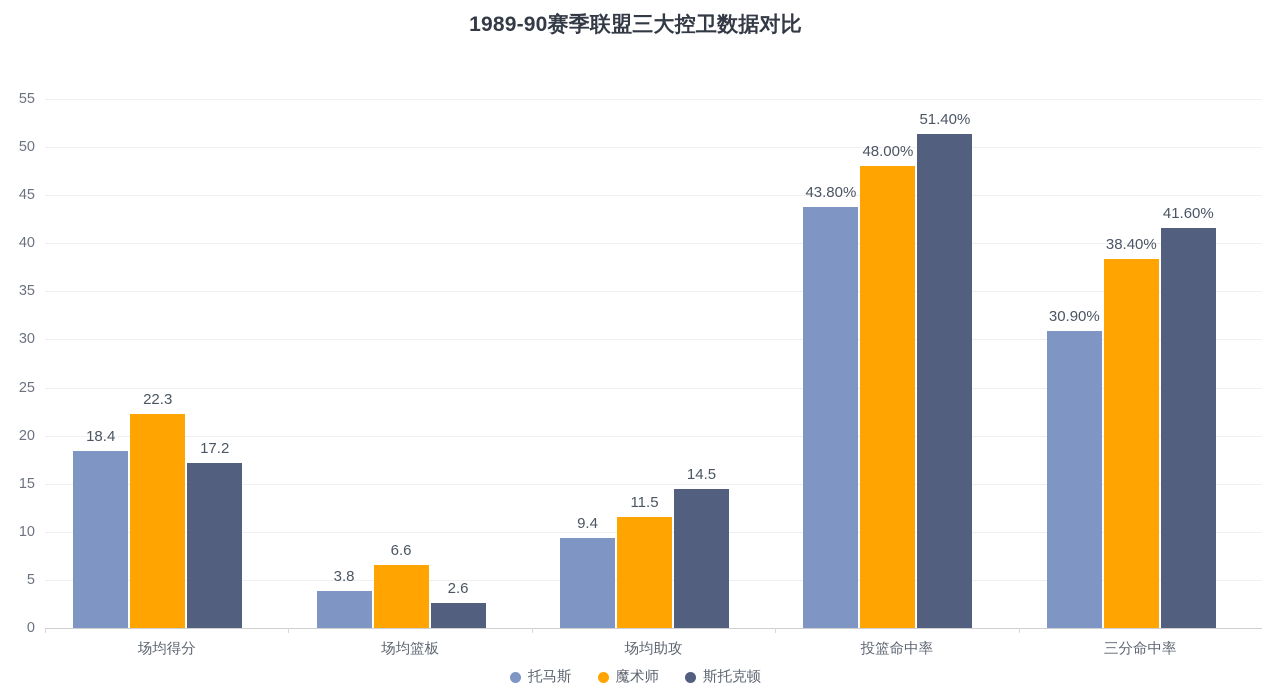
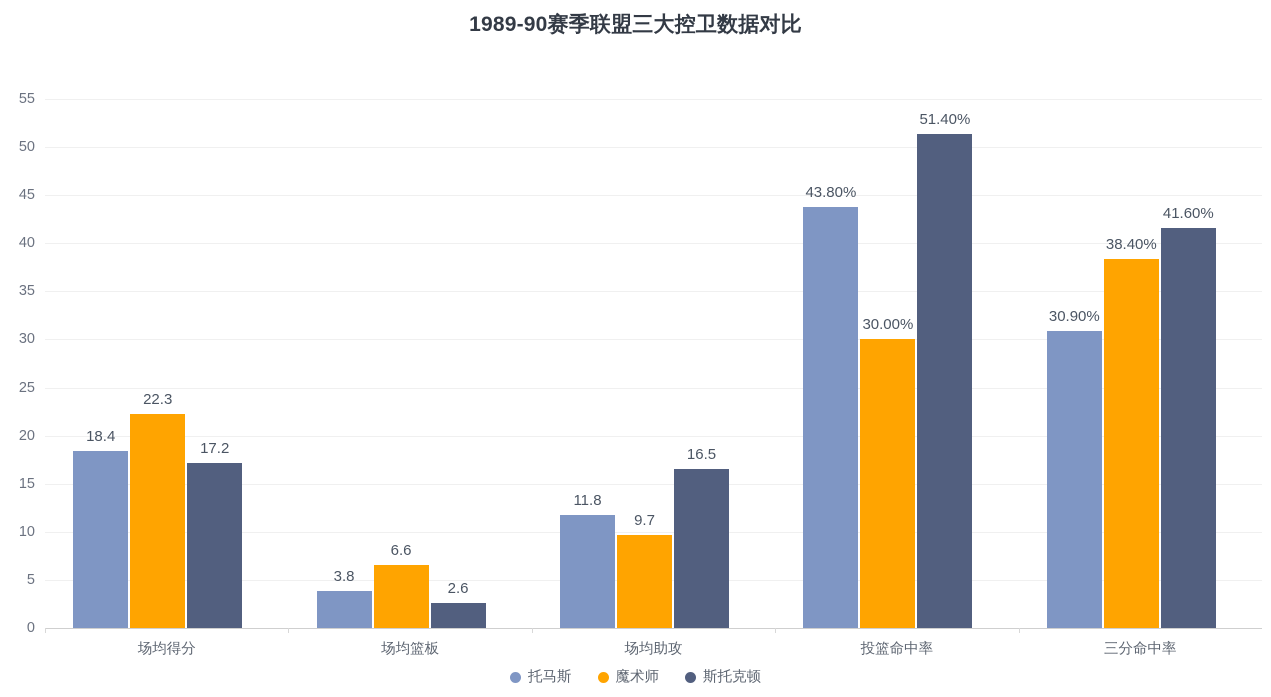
托马斯/场均助攻: 9.4 -> 11.8
魔术师/场均助攻: 11.5 -> 9.7
斯托克顿/场均助攻: 14.5 -> 16.5
魔术师/投篮命中率: 48.00% -> 30.00%
